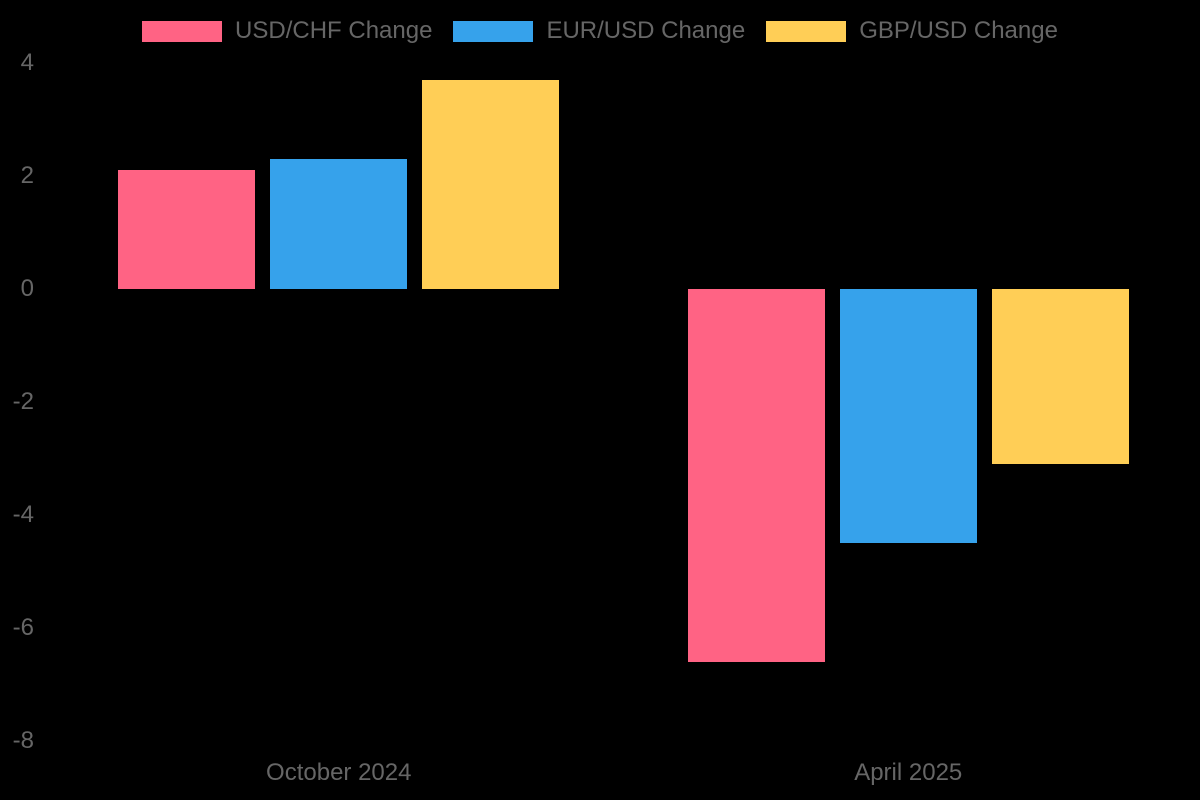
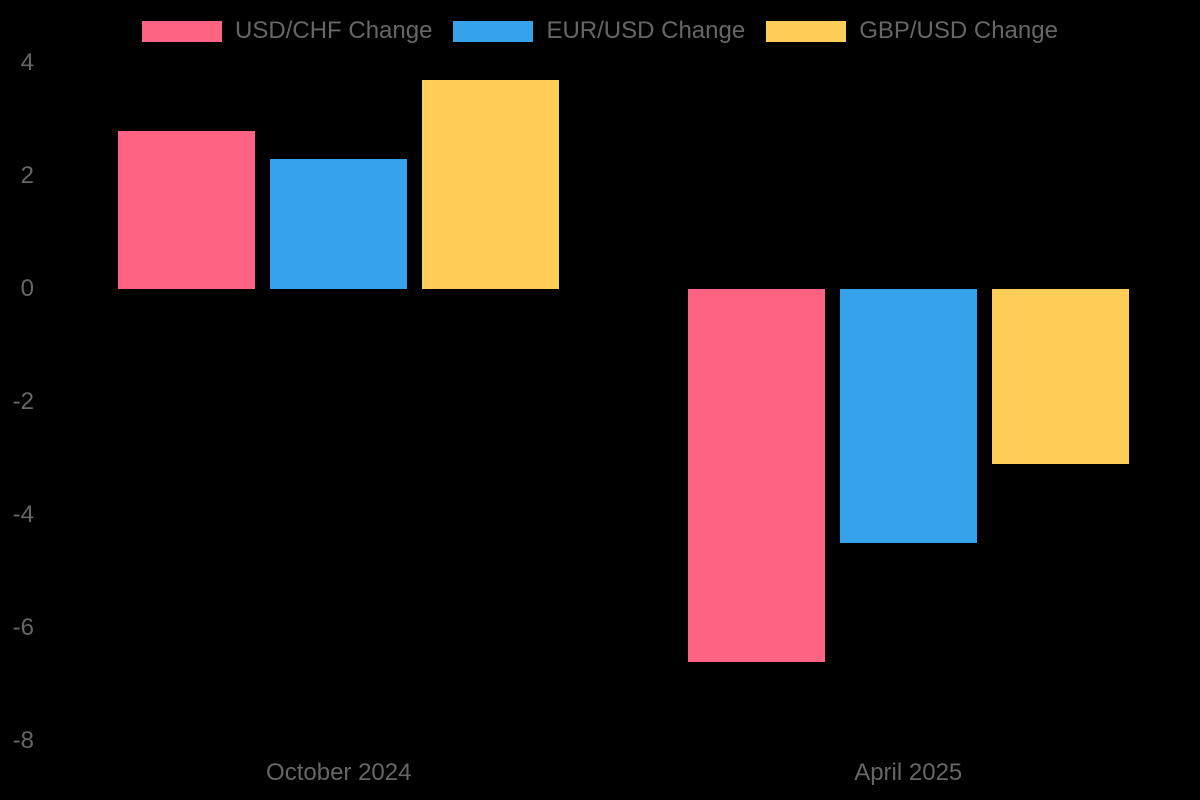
USD/CHF Change/October 2024: 2.1 -> 2.8
